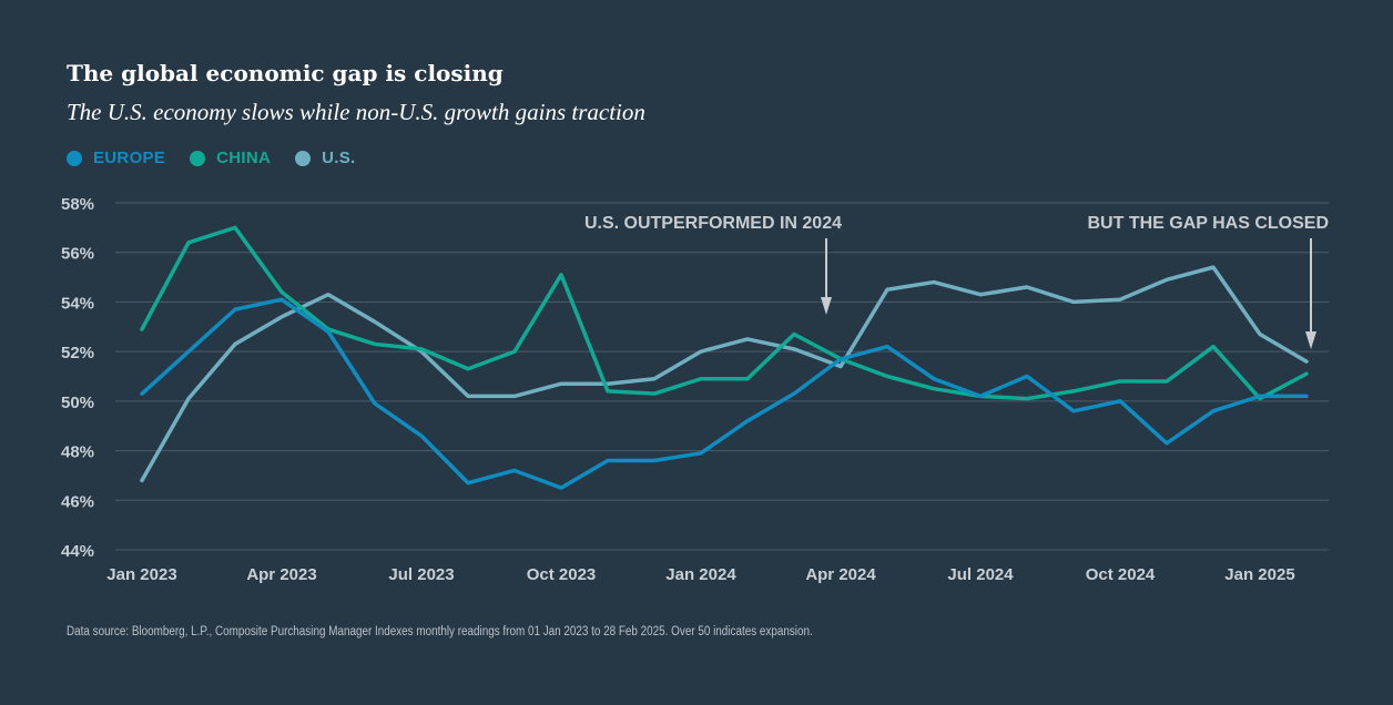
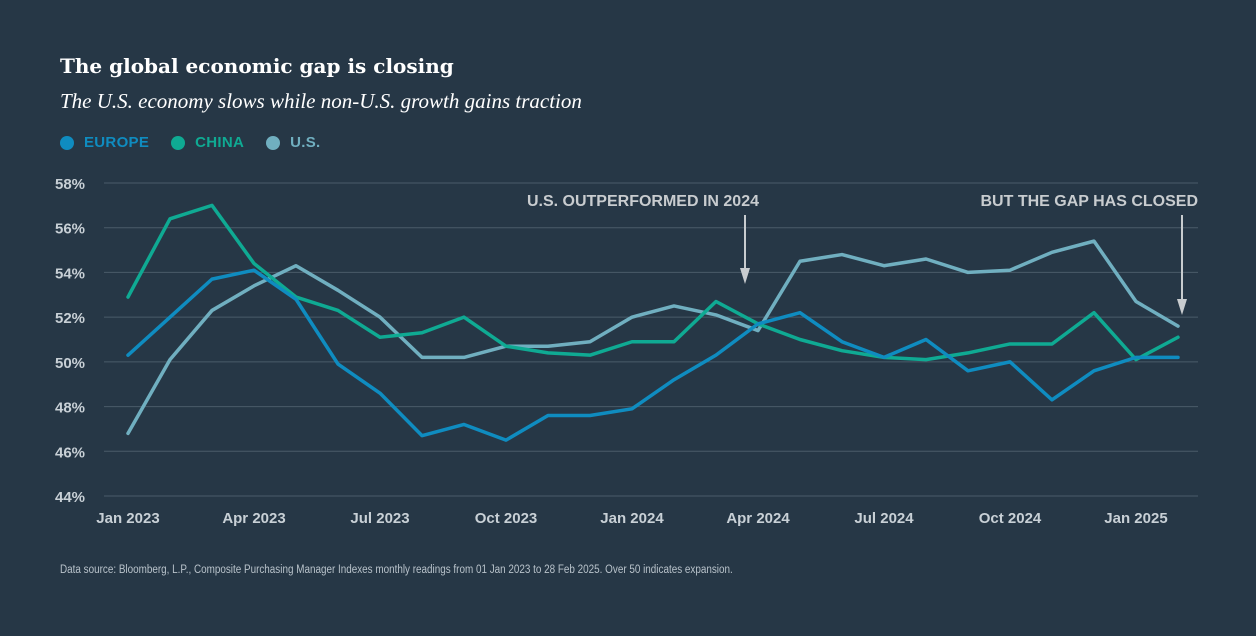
CHINA/Jul 2023: 52.1% -> 51.1%
CHINA/Oct 2023: 55.1% -> 50.7%
